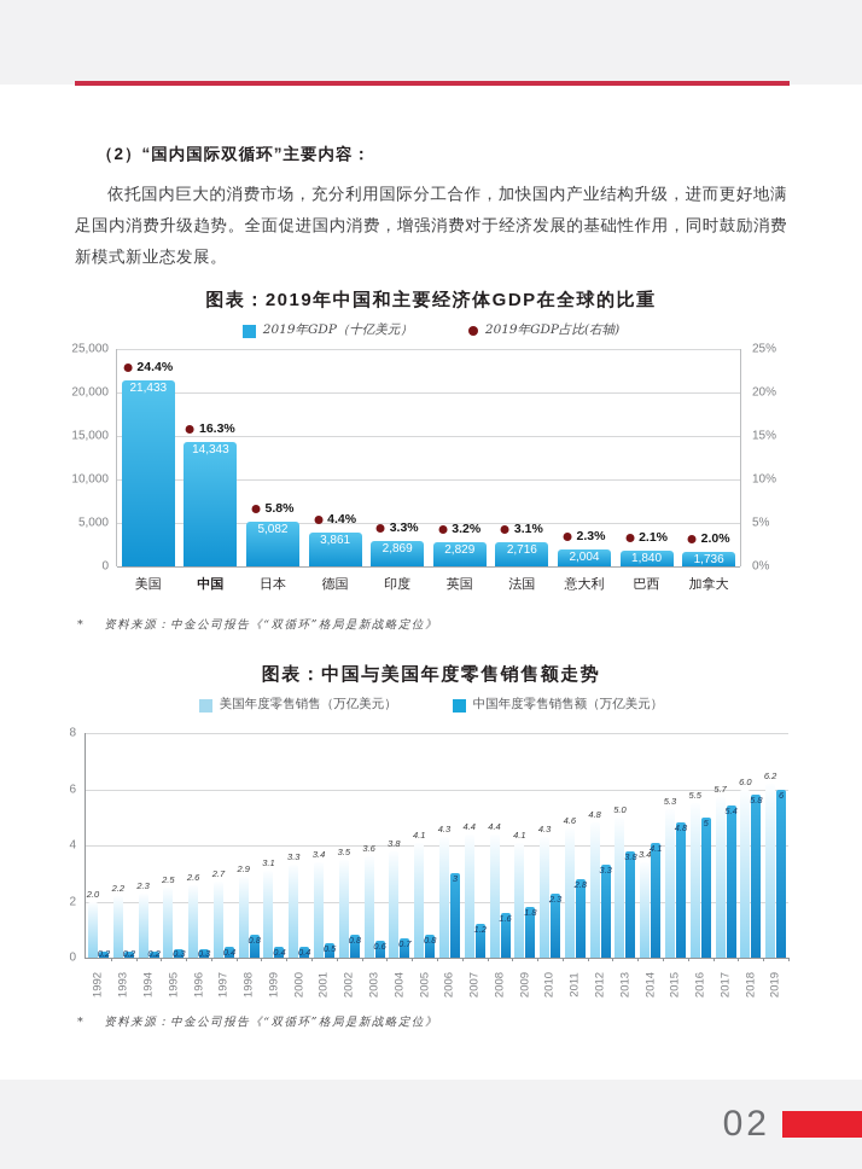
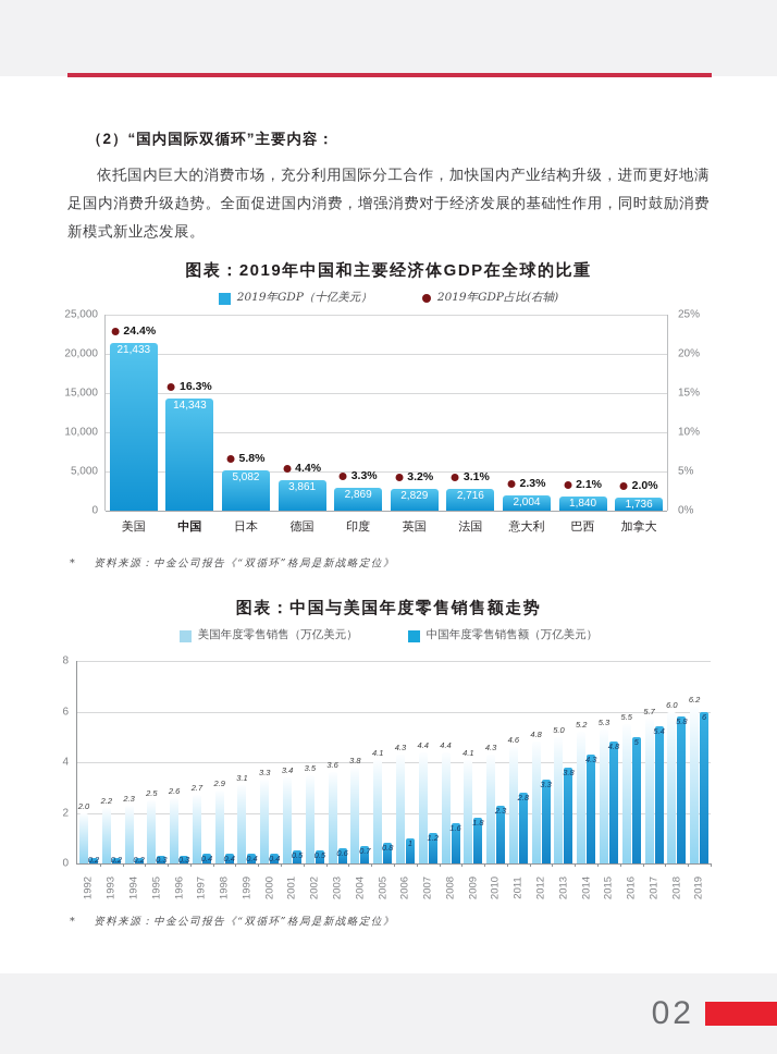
图表：中国与美国年度零售销售额走势/中国年度零售销售额（万亿美元）/1998: 0.8 -> 0.4
图表：中国与美国年度零售销售额走势/中国年度零售销售额（万亿美元）/2002: 0.8 -> 0.5
图表：中国与美国年度零售销售额走势/中国年度零售销售额（万亿美元）/2006: 3 -> 1
图表：中国与美国年度零售销售额走势/美国年度零售销售（万亿美元）/2014: 3.4 -> 5.2
图表：中国与美国年度零售销售额走势/中国年度零售销售额（万亿美元）/2014: 4.1 -> 4.3
